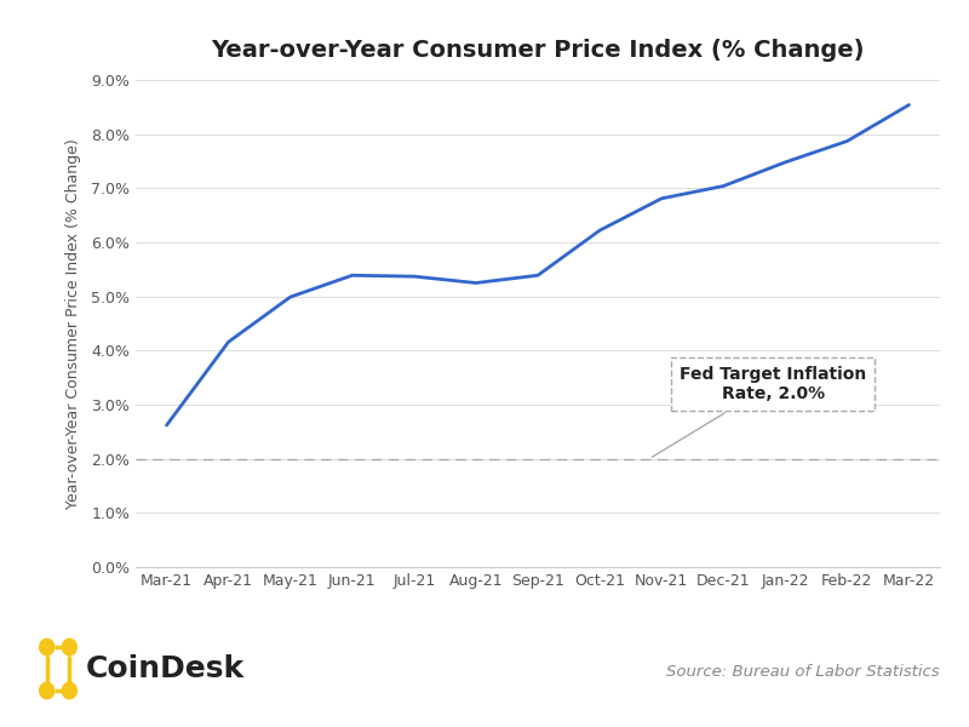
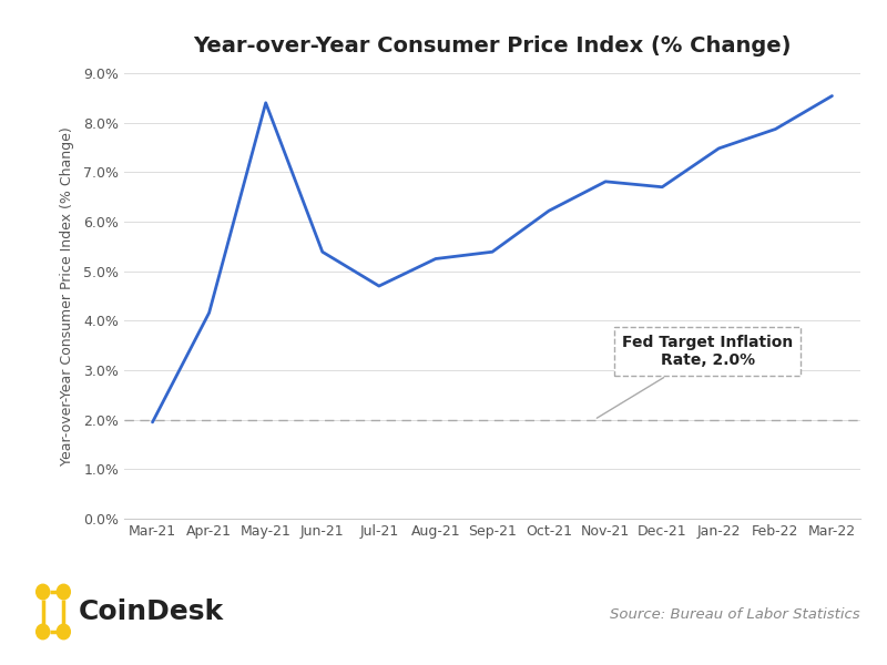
Mar-21: 2.62% -> 1.95%
May-21: 4.99% -> 8.40%
Jul-21: 5.37% -> 4.70%
Dec-21: 7.04% -> 6.70%
